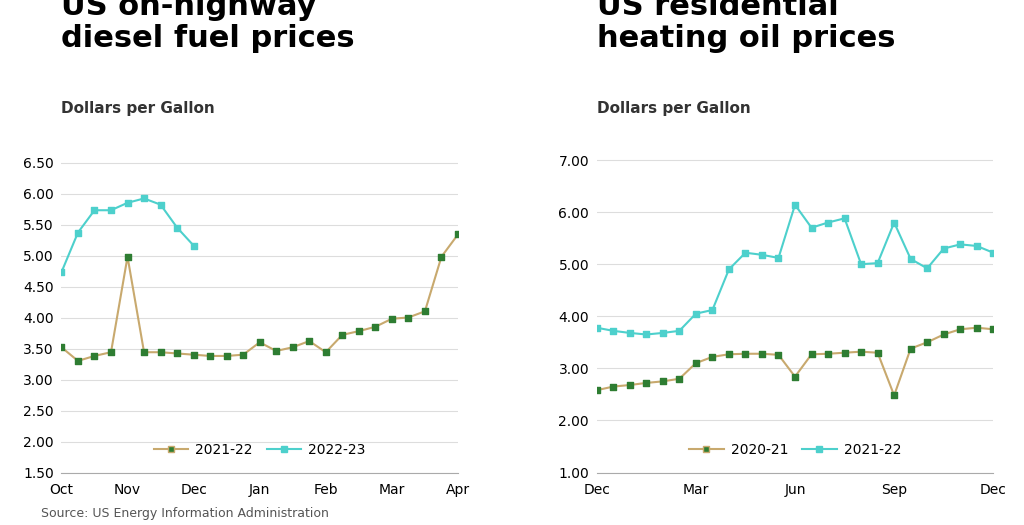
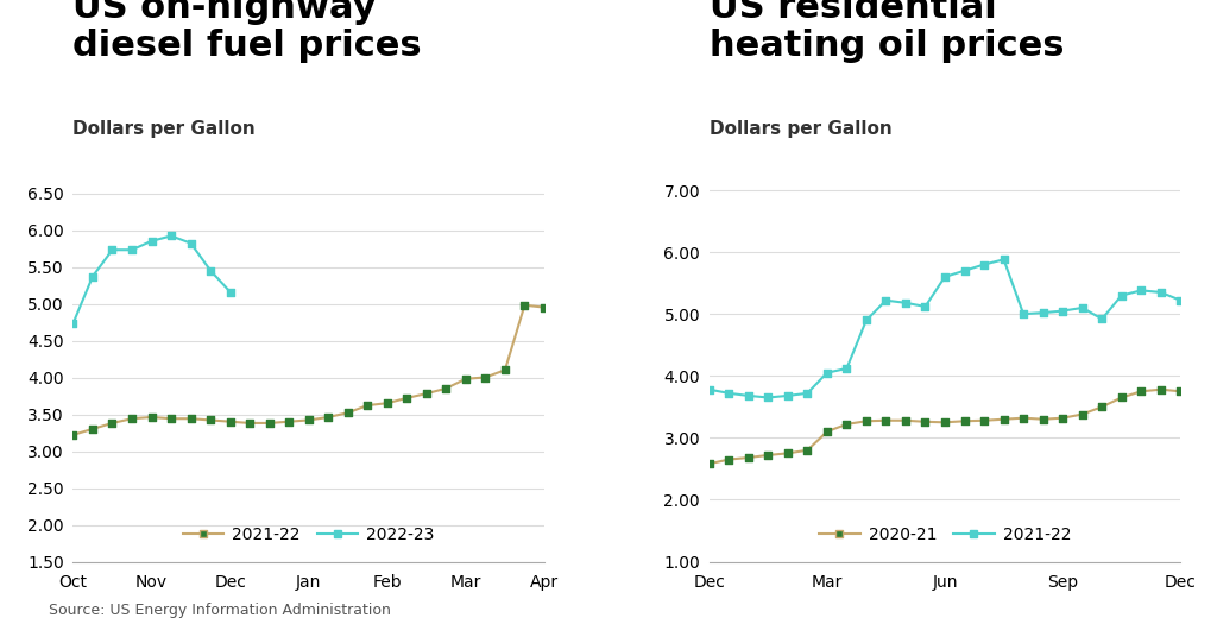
2021-22/Oct: 3.52 -> 3.22
2021-22/Nov: 4.98 -> 3.46
2021-22/Jan: 3.60 -> 3.42
2021-22/Feb: 3.44 -> 3.65
2021-22/Apr: 5.34 -> 4.95
2020-21/Jun: 2.84 -> 3.25
2021-22/Jun: 6.14 -> 5.60
2020-21/Sep: 2.48 -> 3.32
2021-22/Sep: 5.80 -> 5.05
